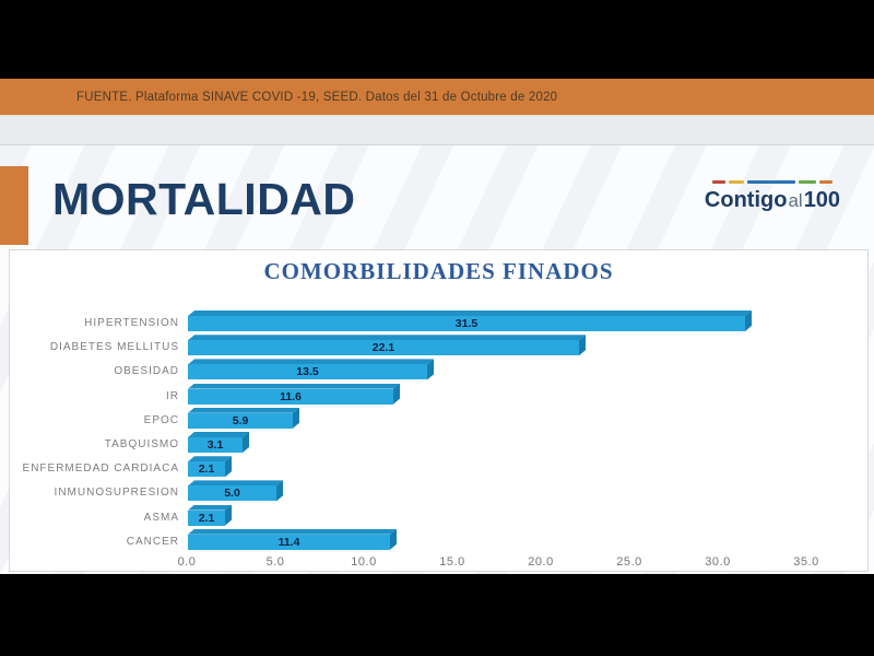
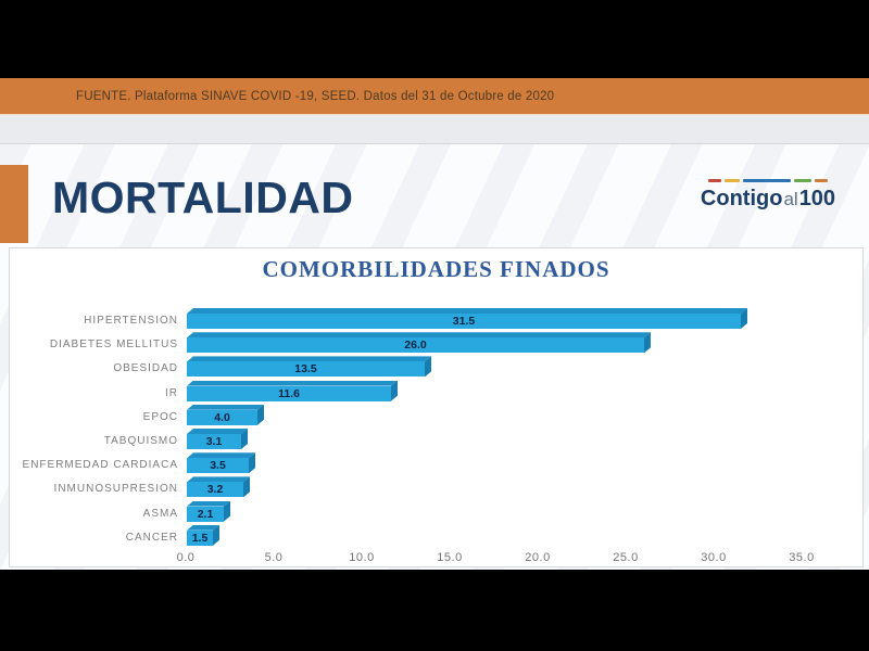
DIABETES MELLITUS: 22.1 -> 26.0
EPOC: 5.9 -> 4.0
ENFERMEDAD CARDIACA: 2.1 -> 3.5
INMUNOSUPRESION: 5.0 -> 3.2
CANCER: 11.4 -> 1.5
